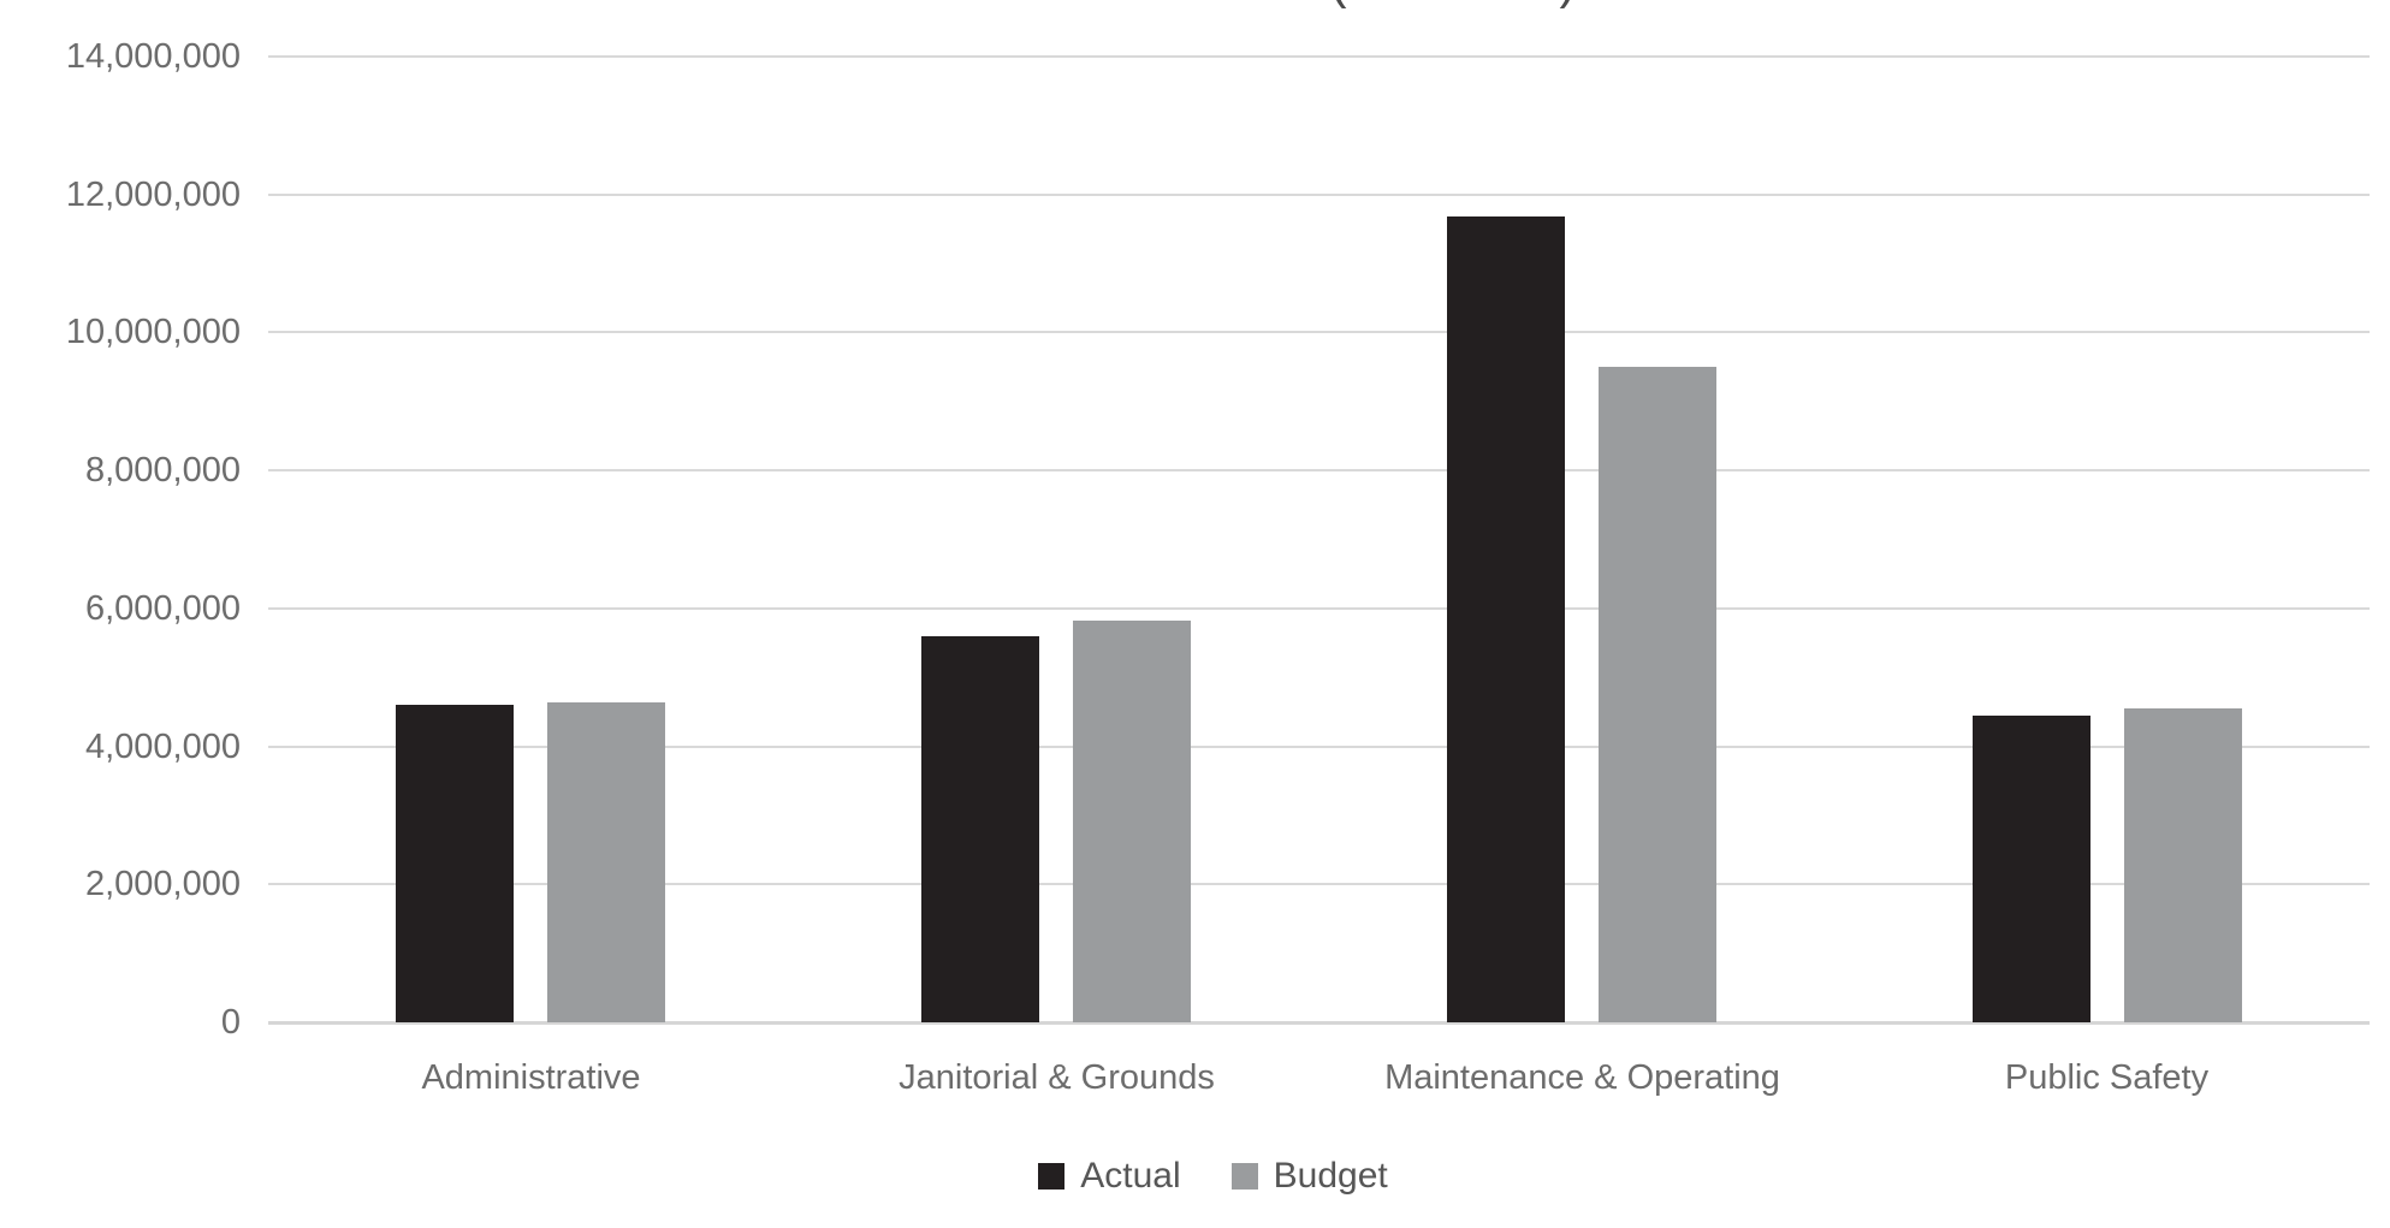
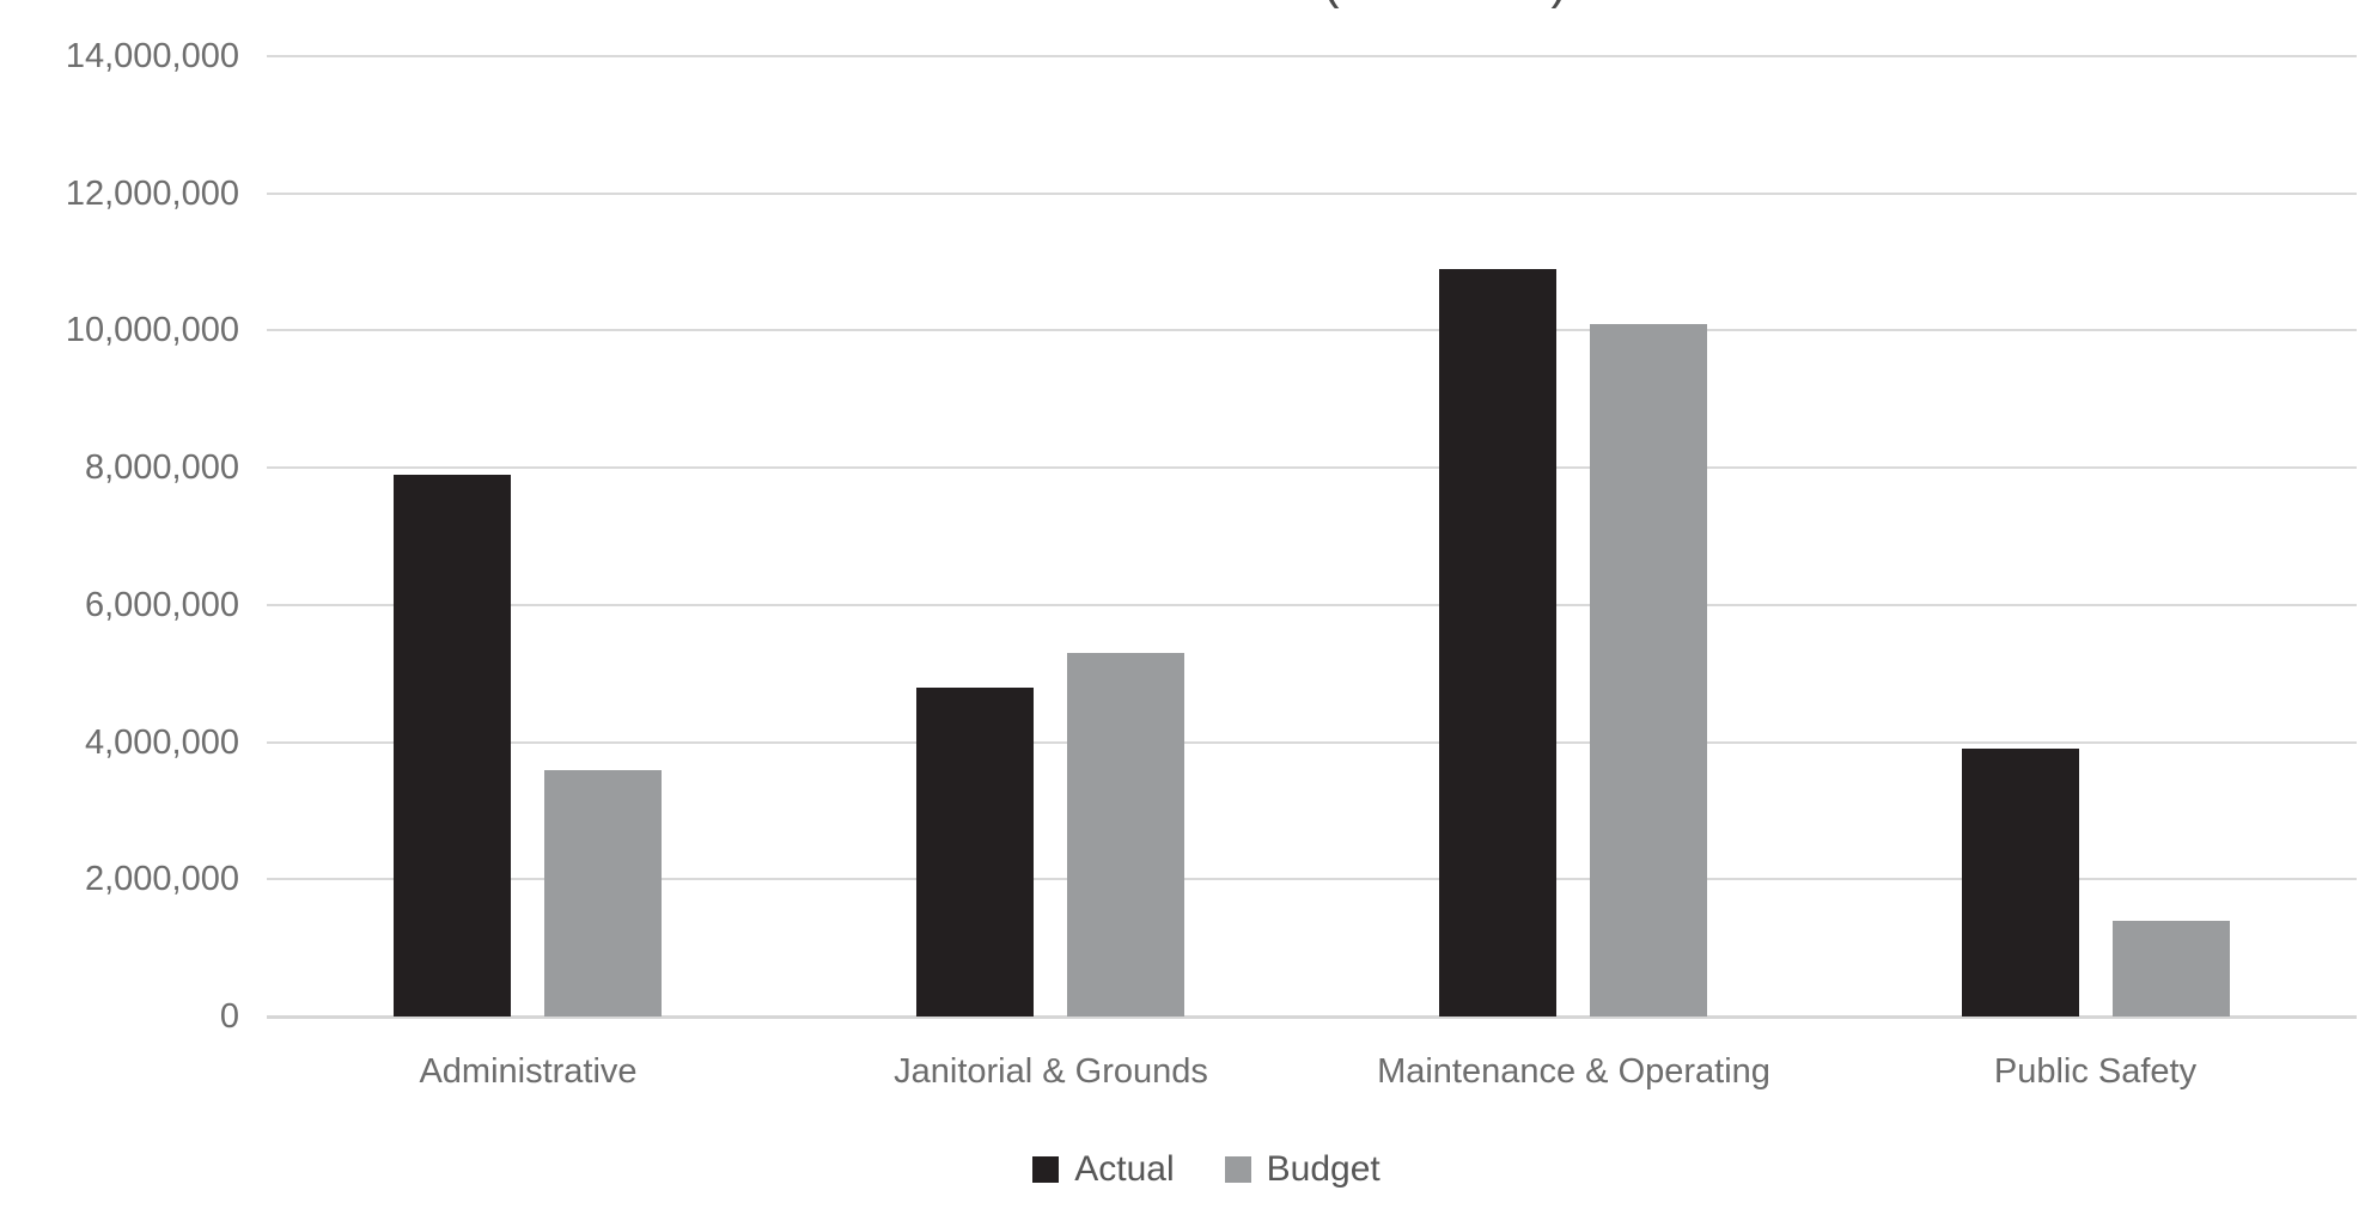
Actual/Administrative: 4600000 -> 7900000
Budget/Administrative: 4600000 -> 3600000
Actual/Janitorial & Grounds: 5600000 -> 4800000
Budget/Janitorial & Grounds: 5800000 -> 5300000
Actual/Maintenance & Operating: 11700000 -> 10900000
Budget/Maintenance & Operating: 9500000 -> 10100000
Actual/Public Safety: 4400000 -> 3900000
Budget/Public Safety: 4600000 -> 1400000
